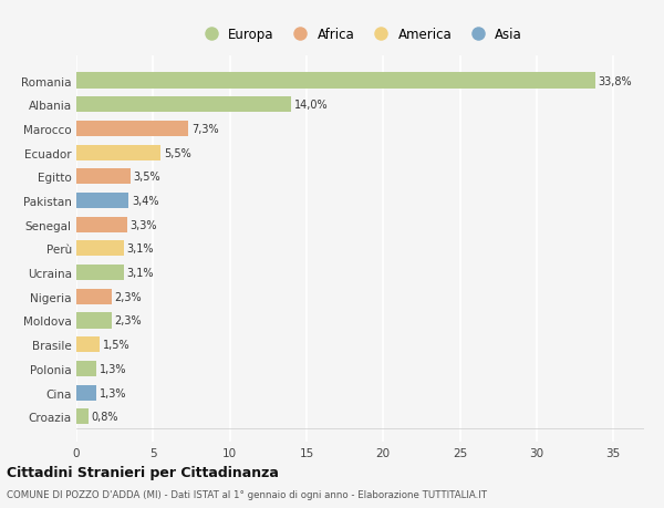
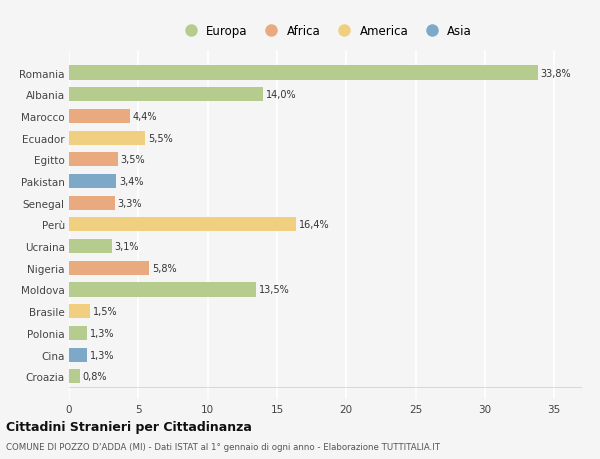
Marocco: 7,3% -> 4,4%
Perù: 3,1% -> 16,4%
Nigeria: 2,3% -> 5,8%
Moldova: 2,3% -> 13,5%
